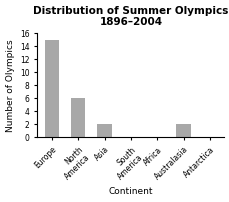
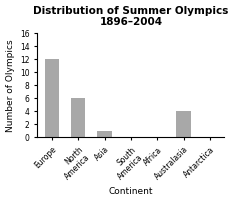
Europe: 15 -> 12
Asia: 2 -> 1
Australasia: 2 -> 4
